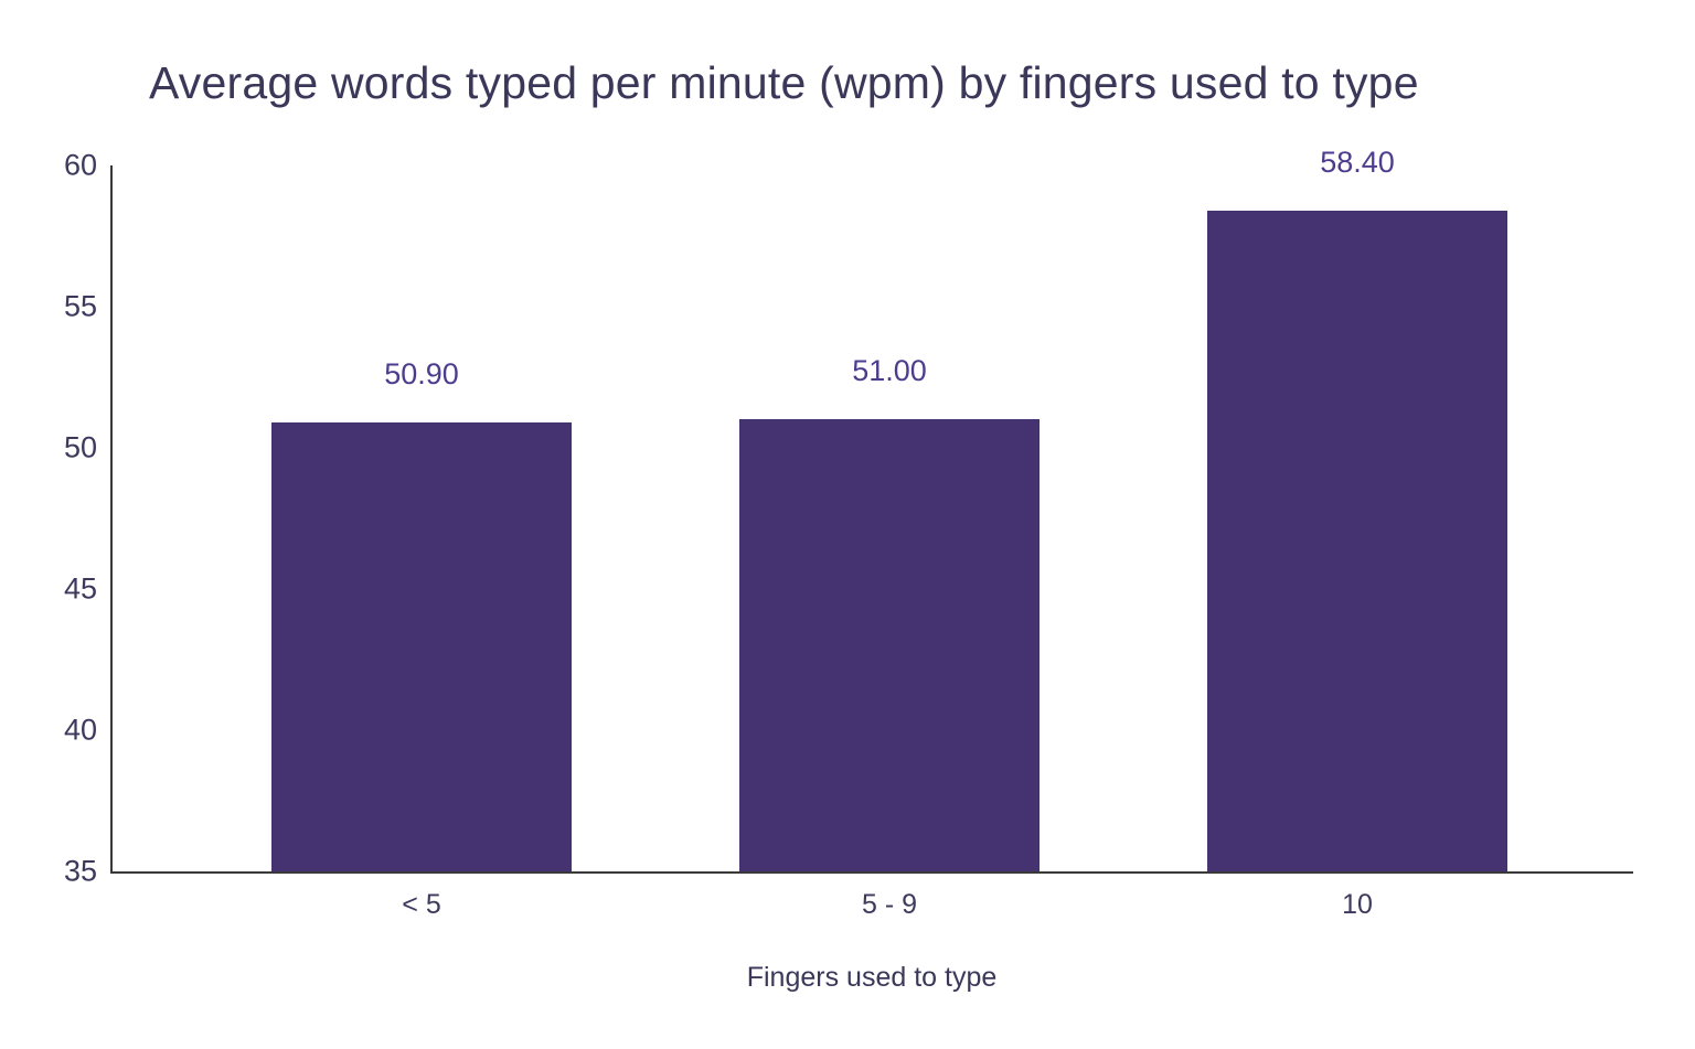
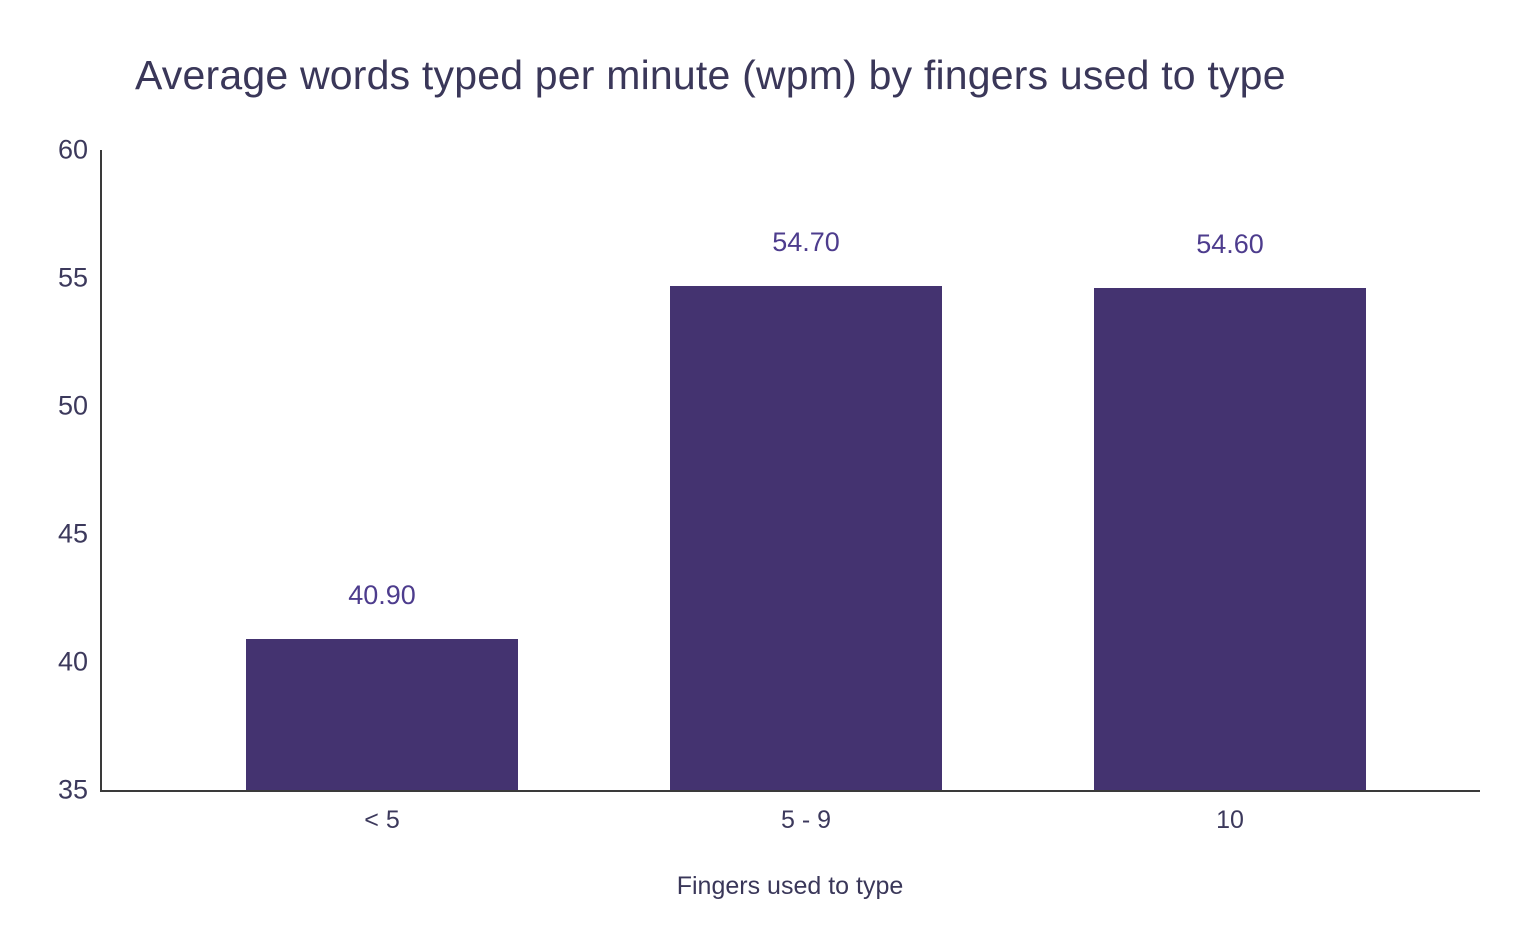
< 5: 50.90 -> 40.90
5 - 9: 51.00 -> 54.70
10: 58.40 -> 54.60
